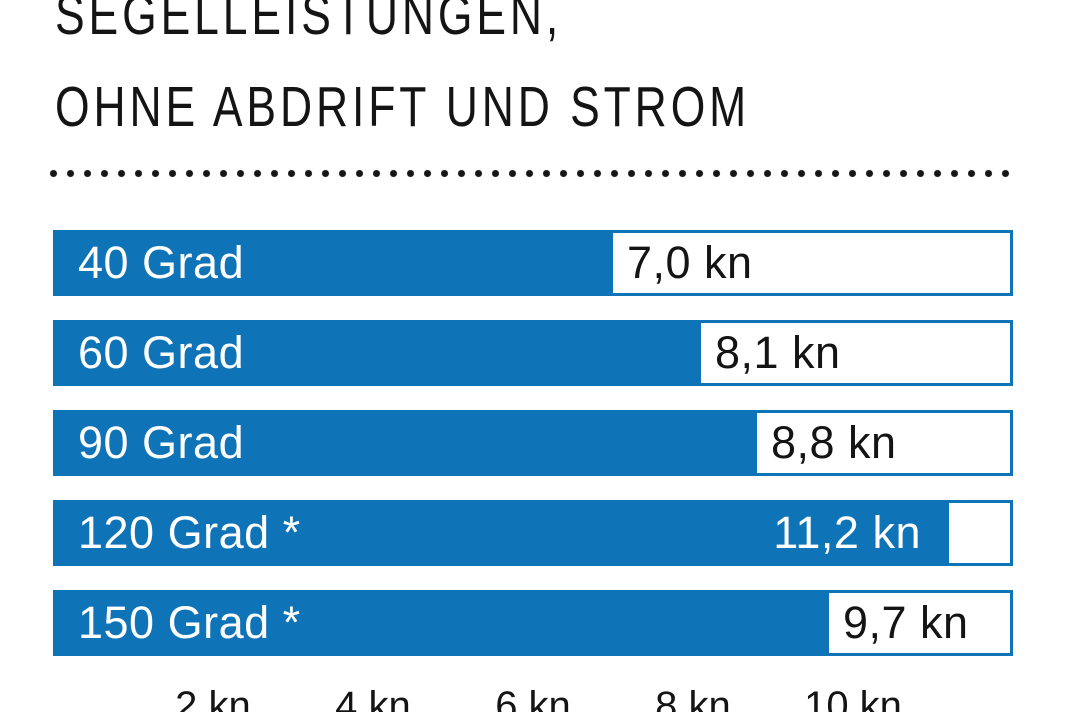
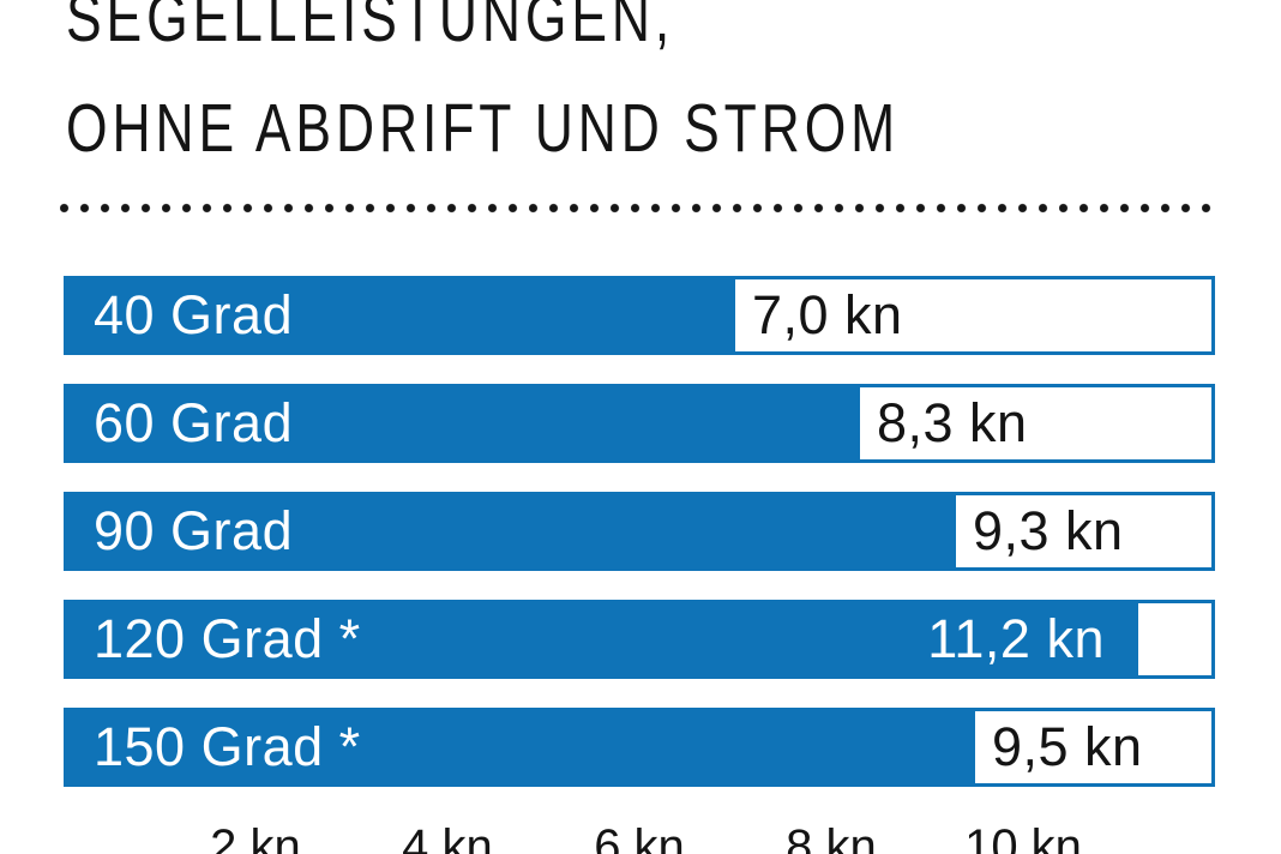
60 Grad: 8,1 -> 8,3
90 Grad: 8,8 -> 9,3
150 Grad *: 9,7 -> 9,5
